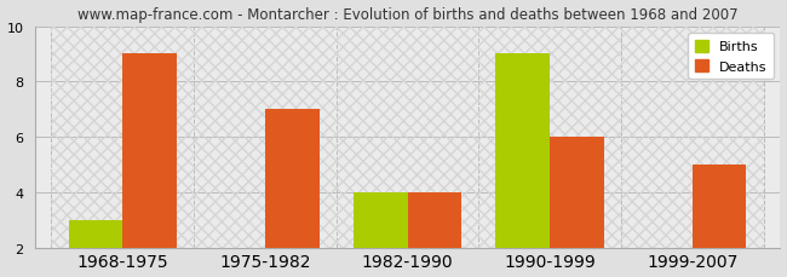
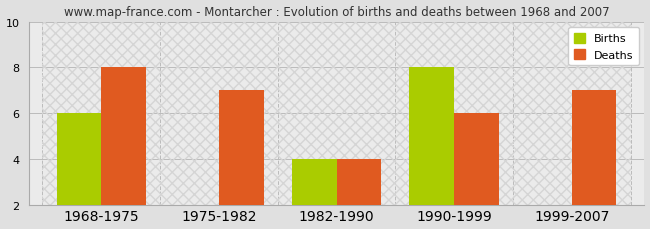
Births/1968-1975: 3 -> 6
Deaths/1968-1975: 9 -> 8
Births/1990-1999: 9 -> 8
Deaths/1999-2007: 5 -> 7
